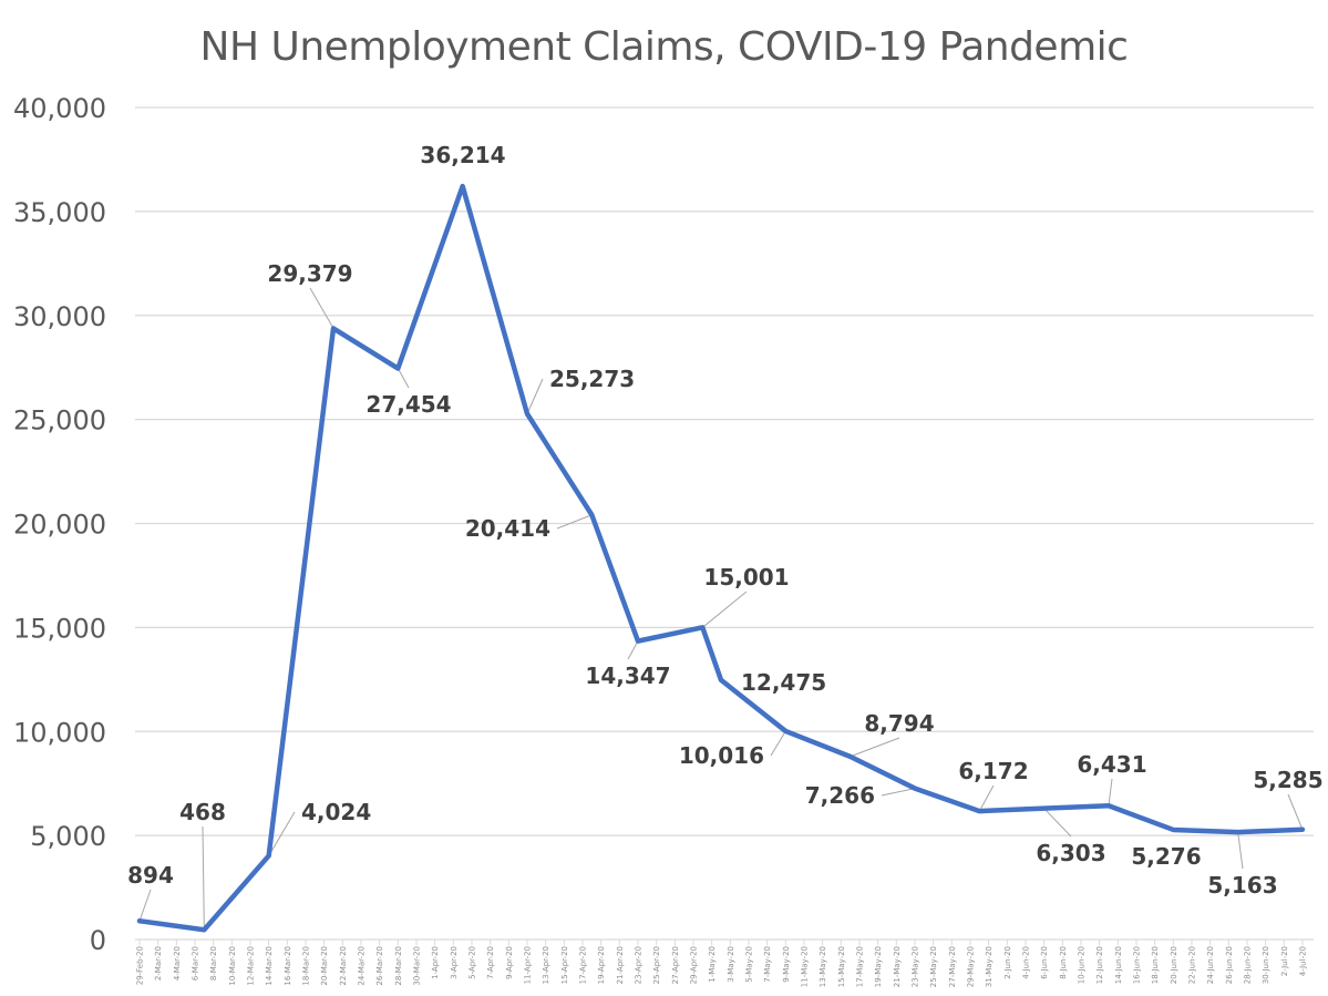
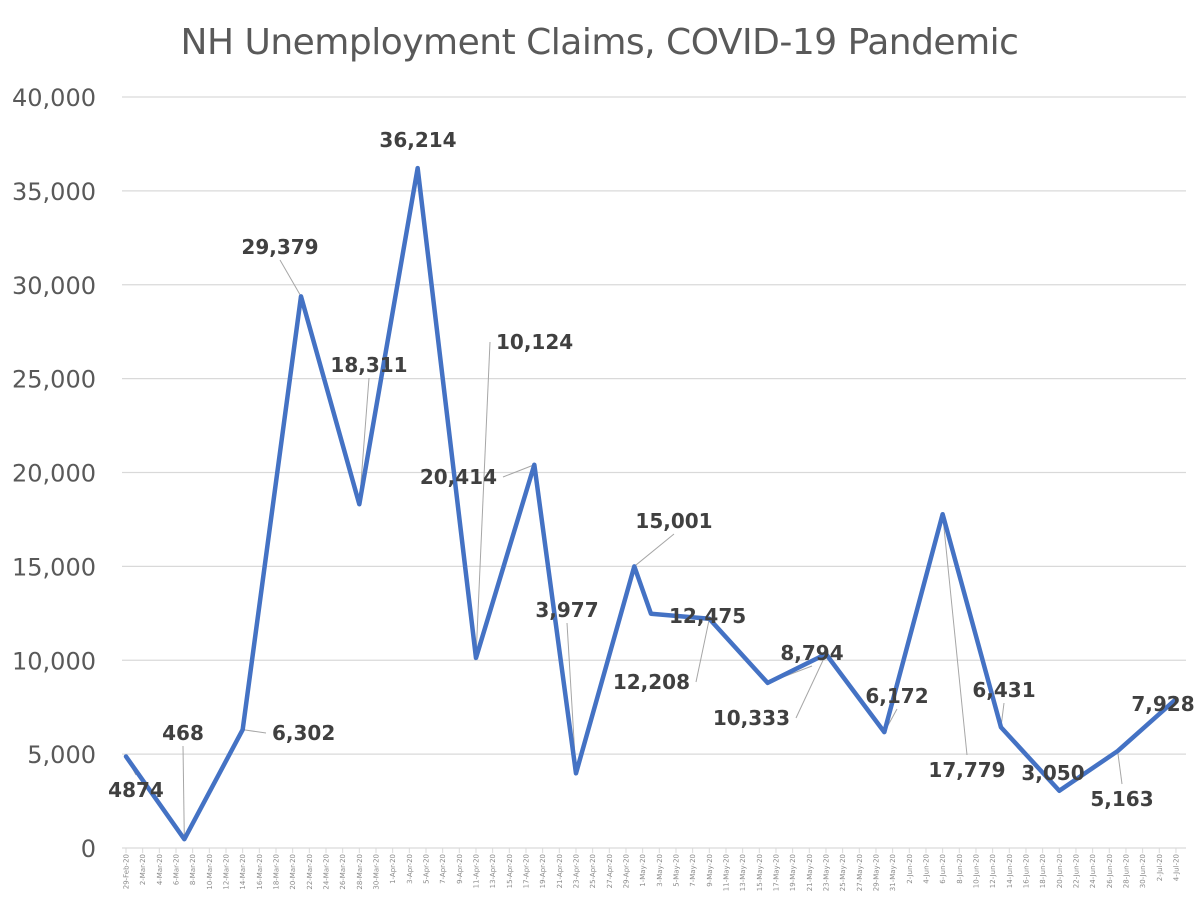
29-Feb-20: 894 -> 4874
14-Mar-20: 4,024 -> 6,302
28-Mar-20: 27,454 -> 18,311
11-Apr-20: 25,273 -> 10,124
23-Apr-20: 14,347 -> 3,977
9-May-20: 10,016 -> 12,208
23-May-20: 7,266 -> 10,333
6-Jun-20: 6,303 -> 17,779
20-Jun-20: 5,276 -> 3,050
4-Jul-20: 5,285 -> 7,928
